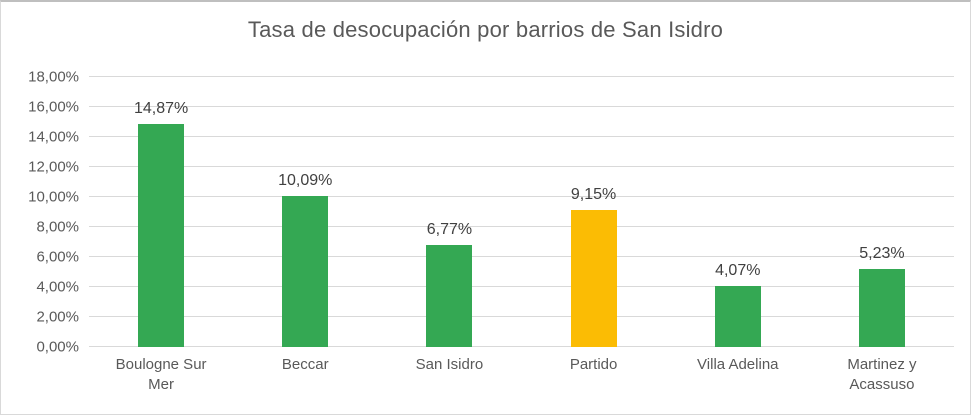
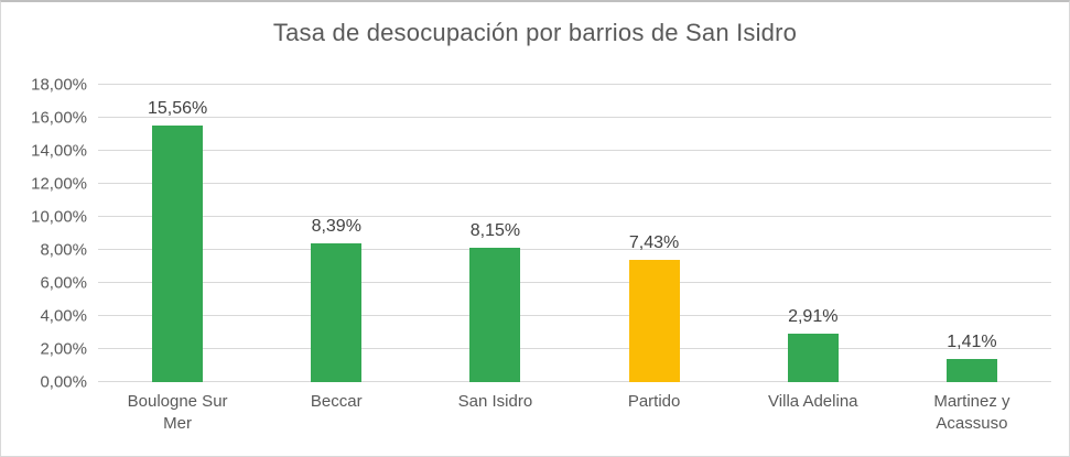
Boulogne Sur Mer: 14,87% -> 15,56%
Beccar: 10,09% -> 8,39%
San Isidro: 6,77% -> 8,15%
Partido: 9,15% -> 7,43%
Villa Adelina: 4,07% -> 2,91%
Martinez y Acassuso: 5,23% -> 1,41%
